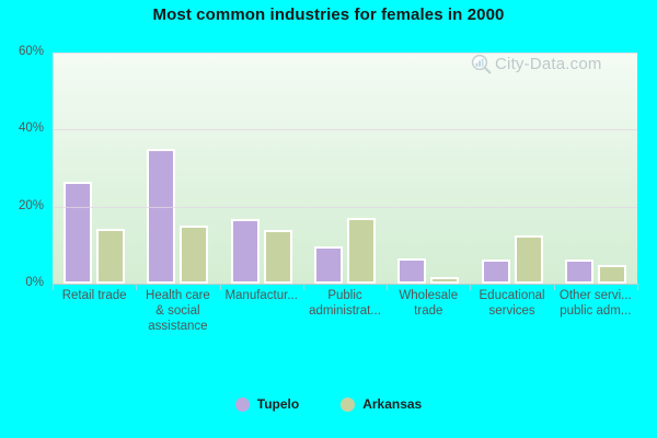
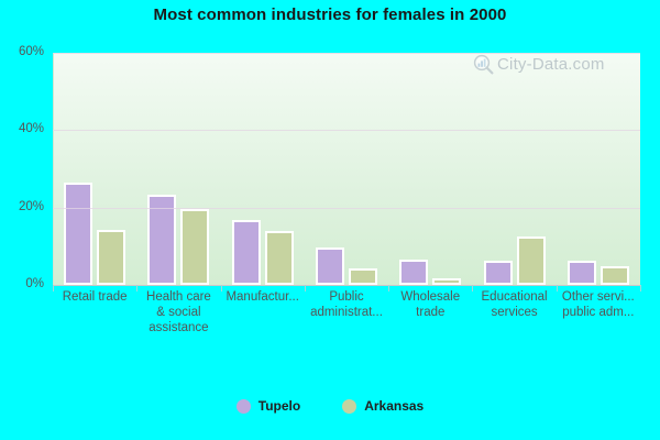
Tupelo/Health care & social assistance: 35% -> 23%
Arkansas/Health care & social assistance: 15% -> 20%
Arkansas/Public administrat...: 17% -> 4%
